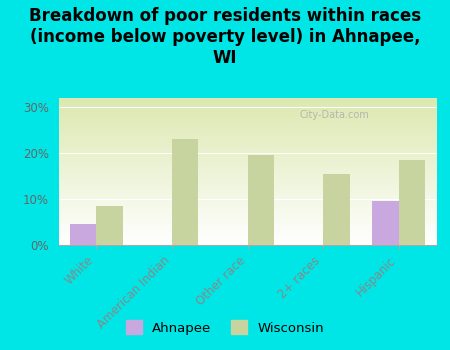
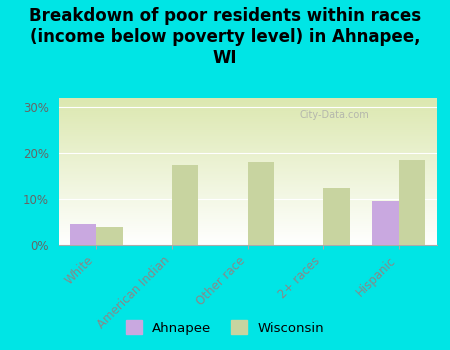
Wisconsin/White: 8.5% -> 4.0%
Wisconsin/American Indian: 23.0% -> 17.5%
Wisconsin/Other race: 19.5% -> 18.0%
Wisconsin/2+ races: 15.5% -> 12.5%
